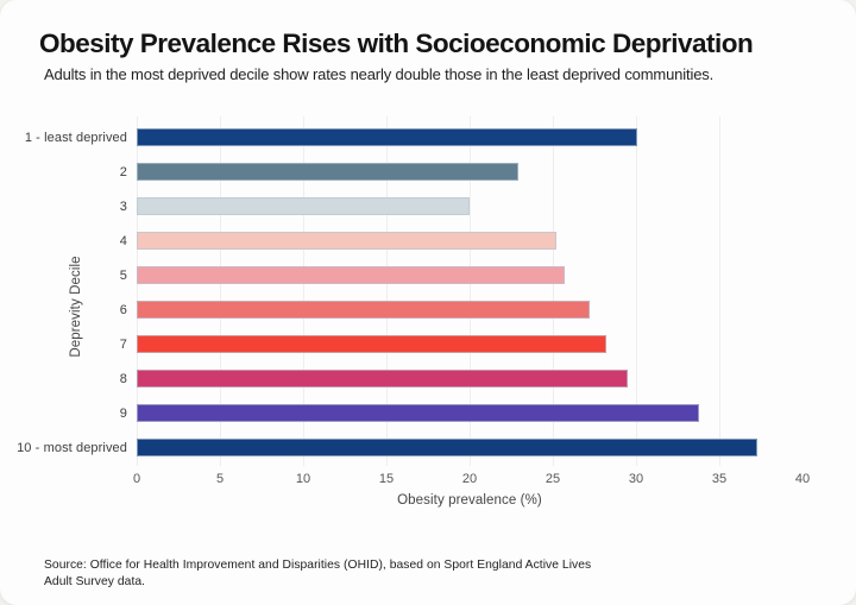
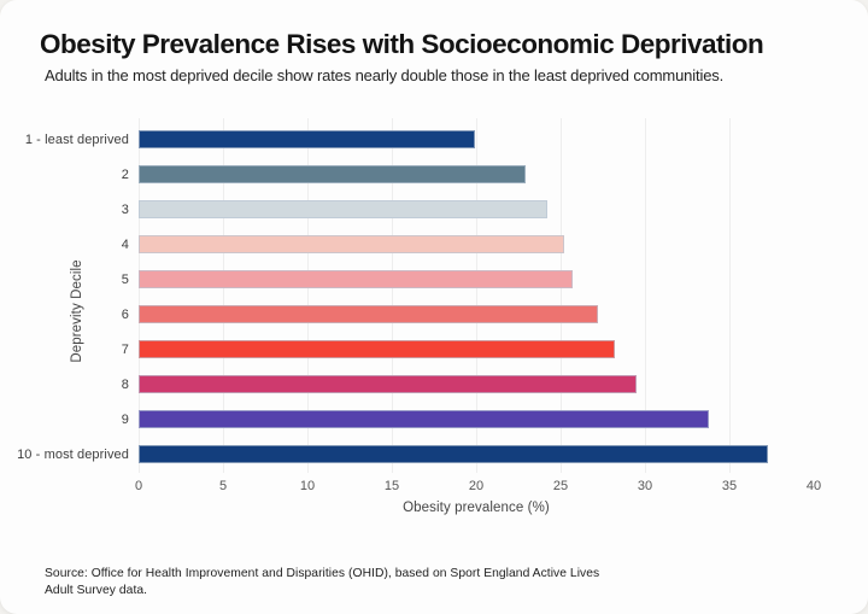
1 - least deprived: 30.1 -> 19.9
3: 20.0 -> 24.2
